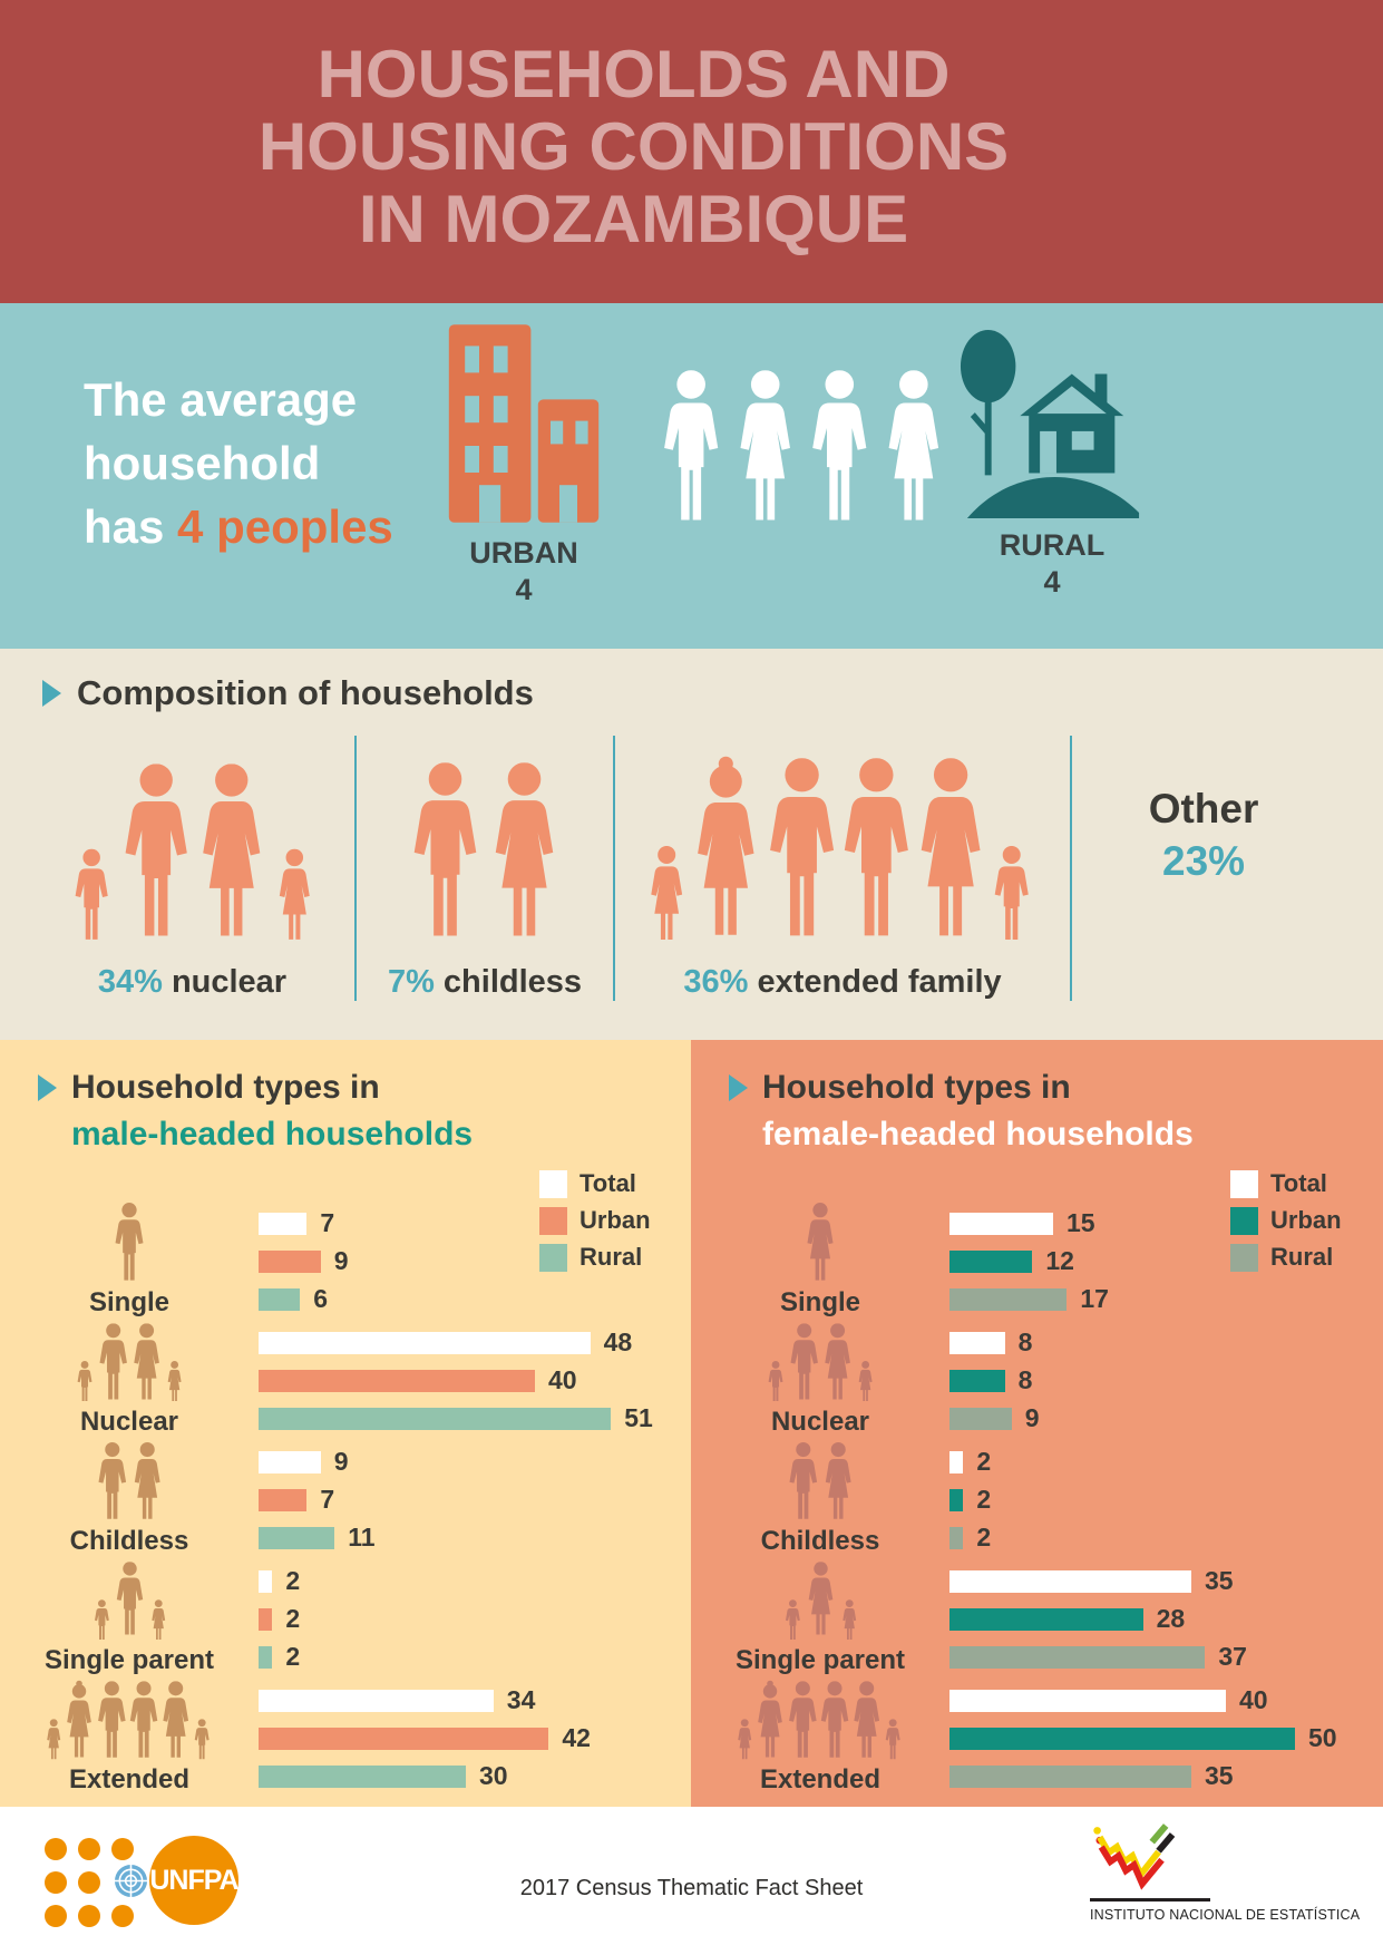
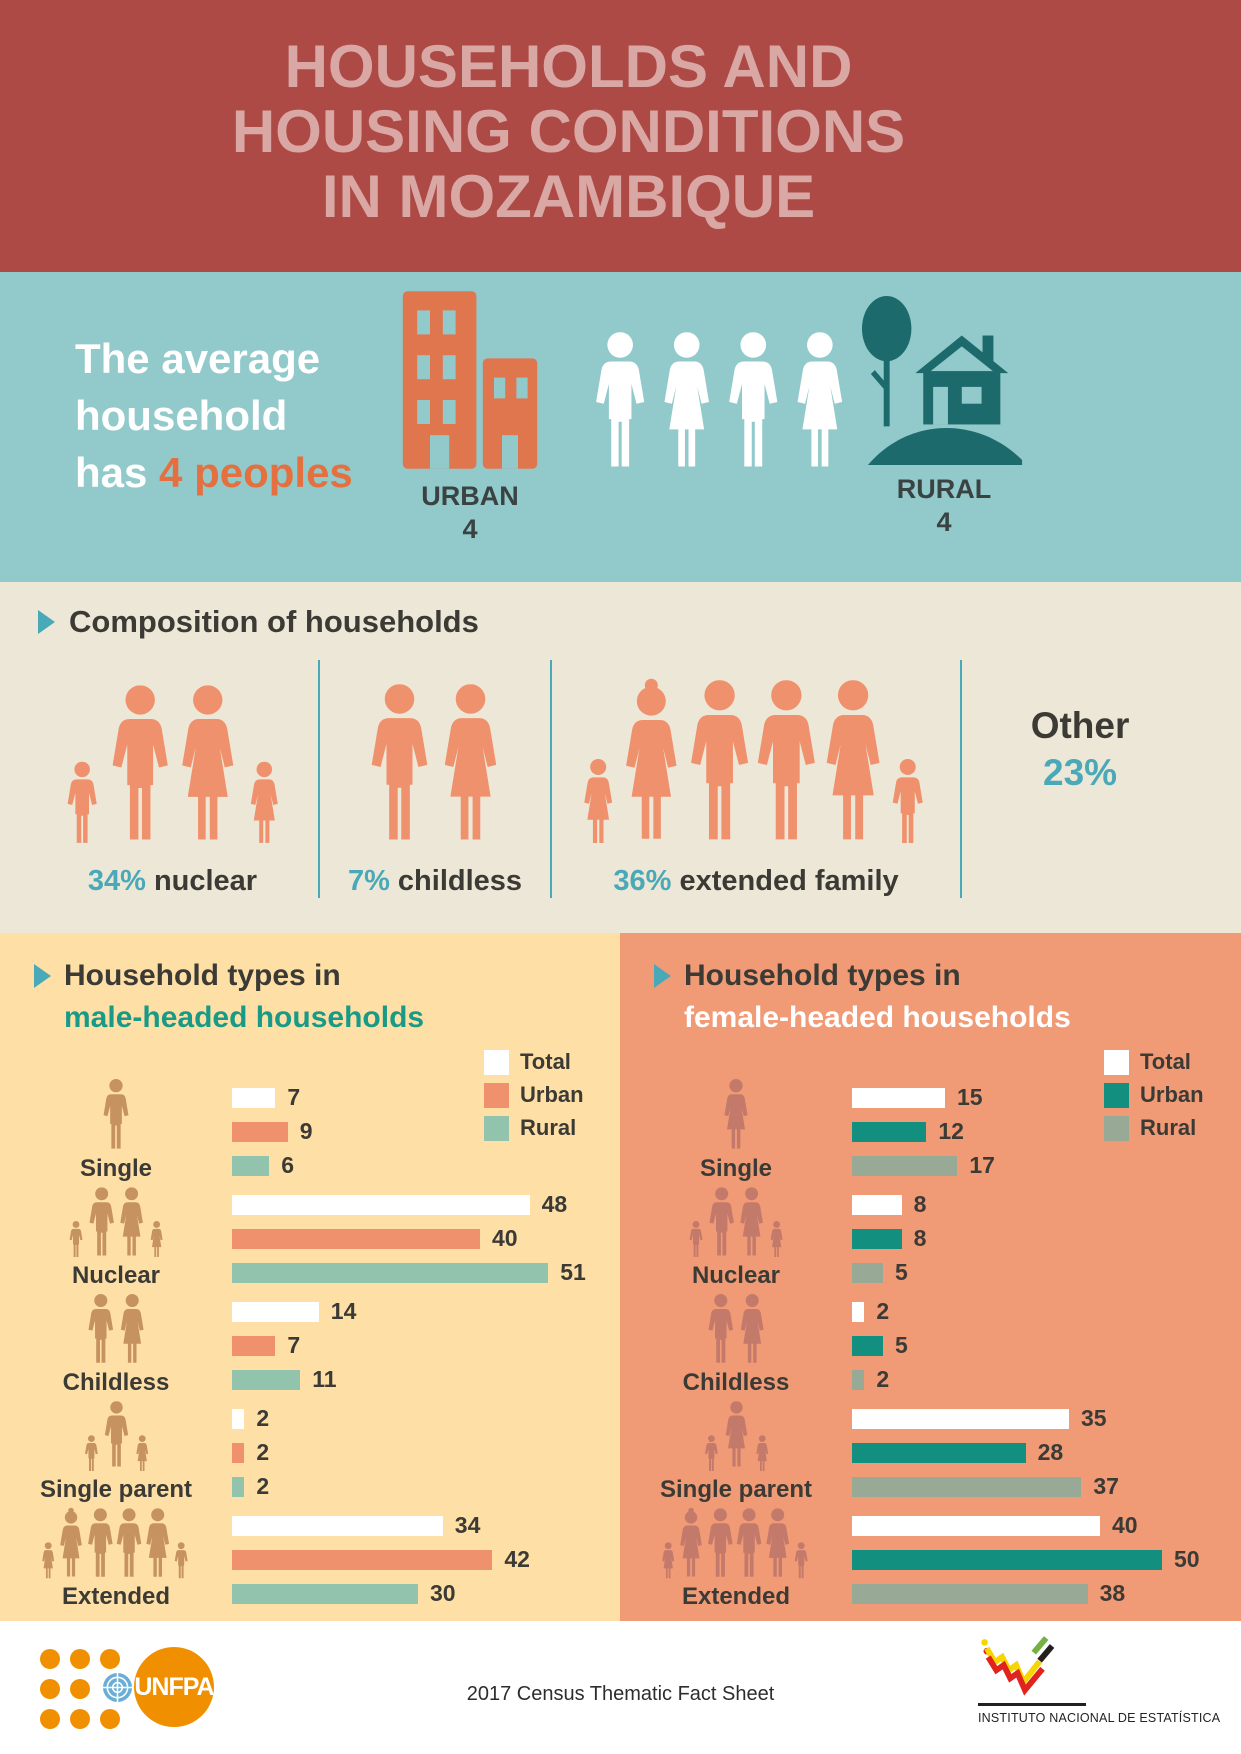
Household types in male-headed households/Total/Childless: 9 -> 14
Household types in female-headed households/Rural/Nuclear: 9 -> 5
Household types in female-headed households/Urban/Childless: 2 -> 5
Household types in female-headed households/Rural/Extended: 35 -> 38
